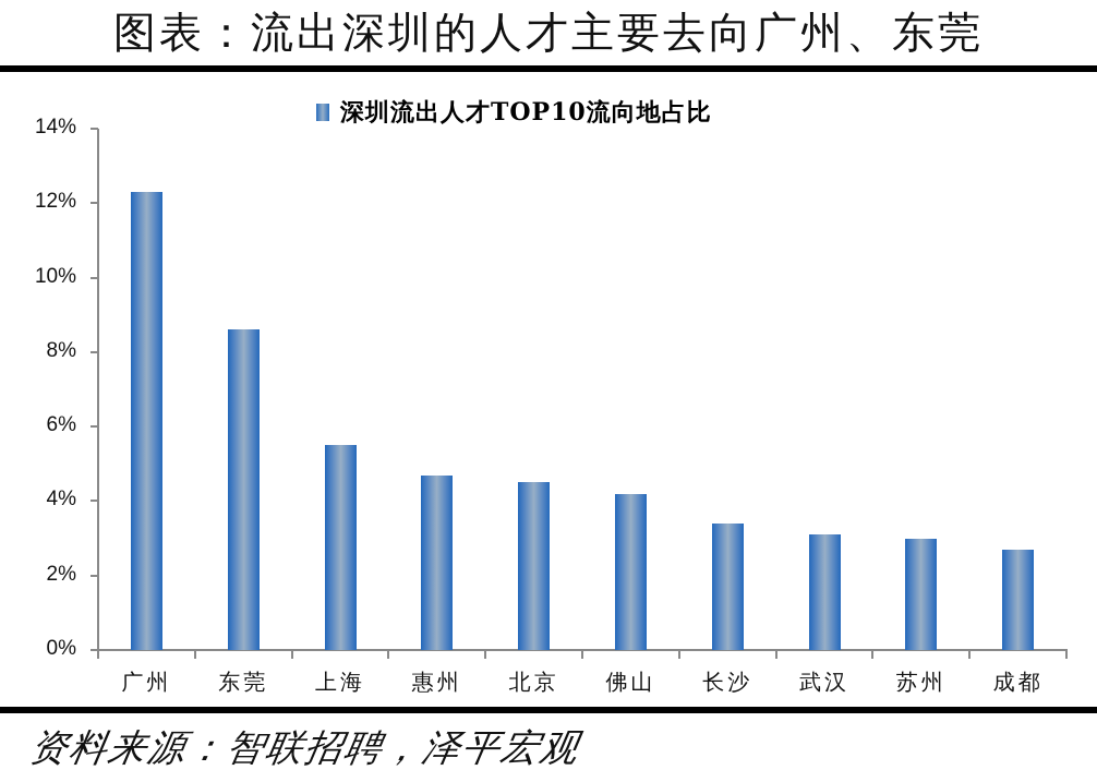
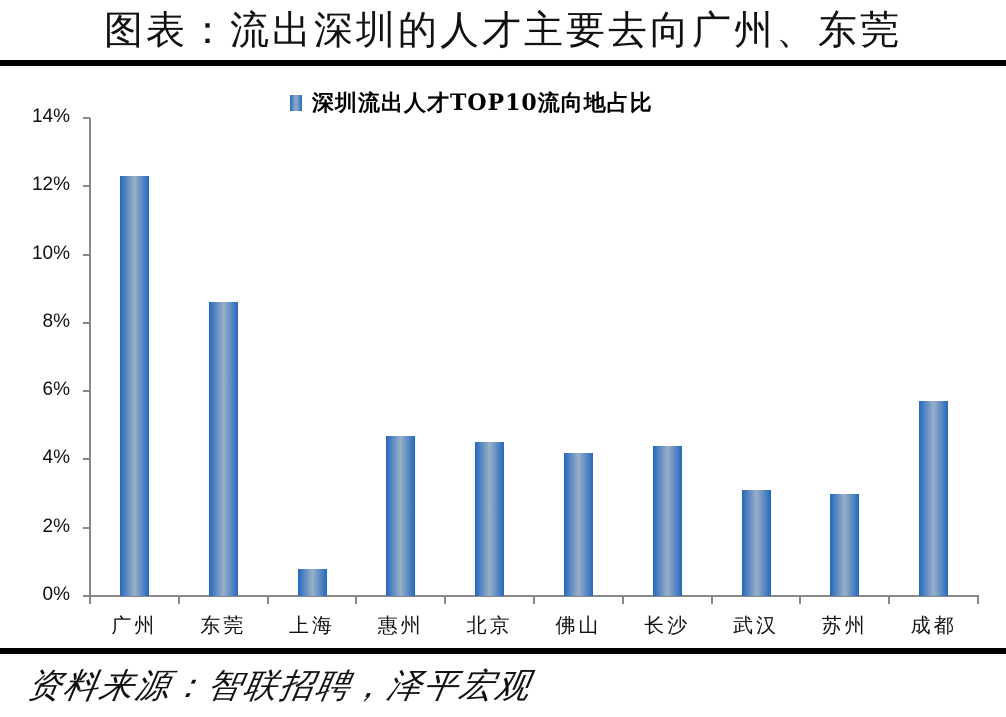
上海: 5.5% -> 0.8%
长沙: 3.4% -> 4.4%
成都: 2.7% -> 5.7%
